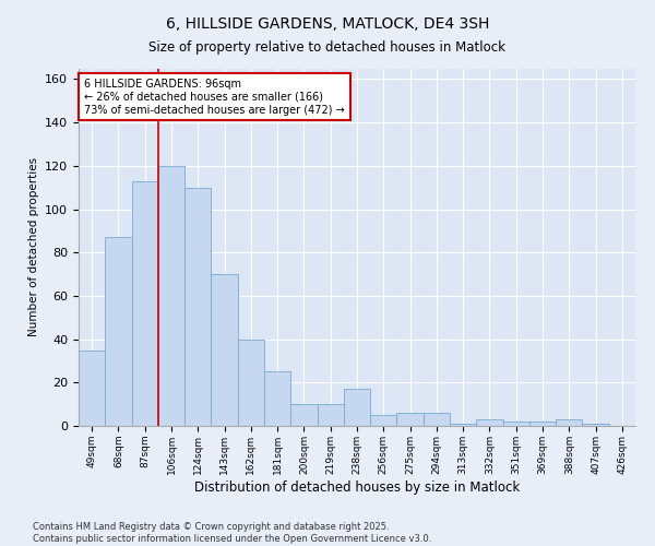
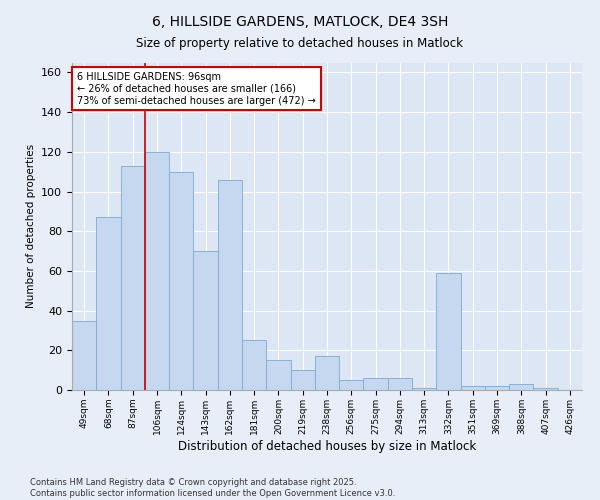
162sqm: 40 -> 106
200sqm: 10 -> 15
332sqm: 3 -> 59
